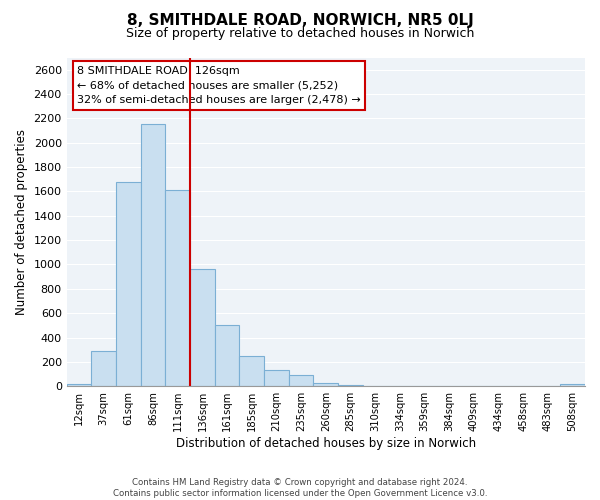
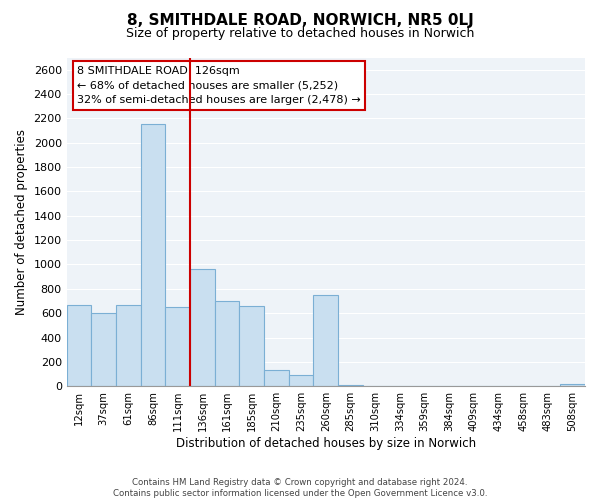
12sqm: 20 -> 670
37sqm: 290 -> 600
61sqm: 1680 -> 670
111sqm: 1610 -> 650
161sqm: 500 -> 700
185sqm: 240 -> 660
260sqm: 30 -> 750
